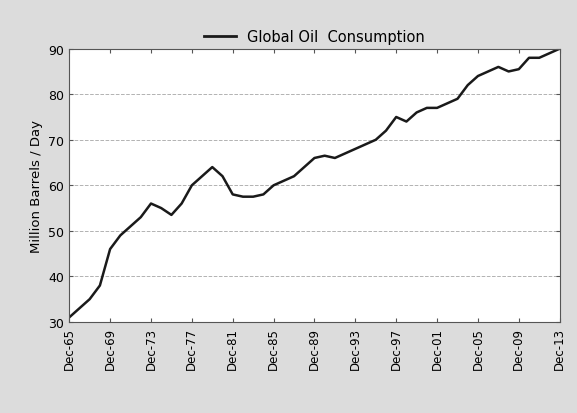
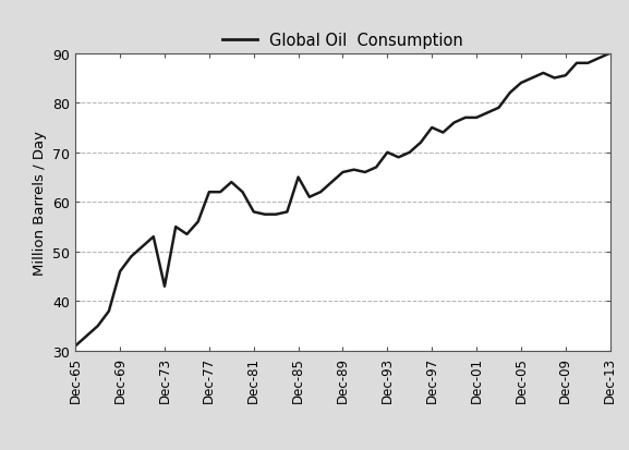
Dec-73: 56.0 -> 43.0
Dec-77: 60.0 -> 62.0
Dec-85: 60.0 -> 65.0
Dec-93: 68.0 -> 70.0
